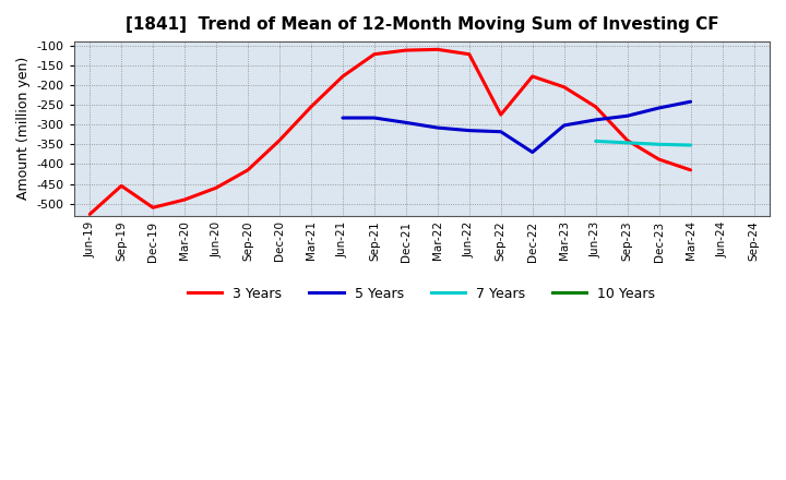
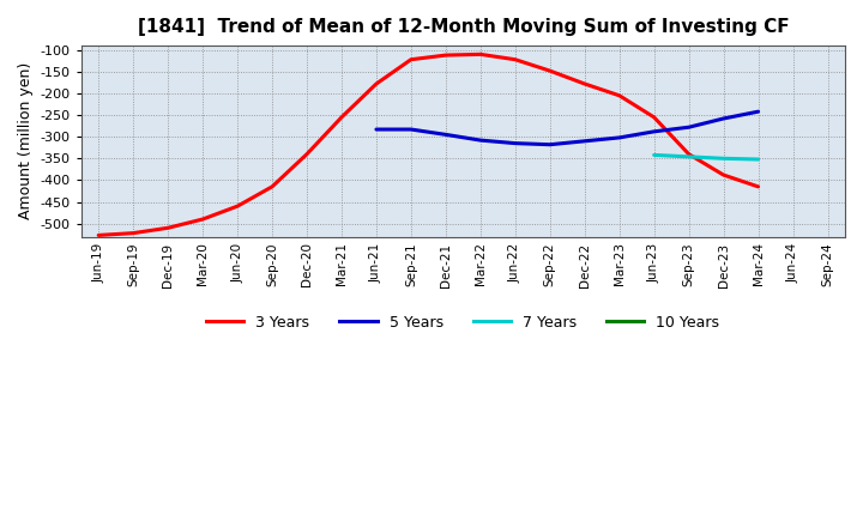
3 Years/Sep-19: -455 -> -522
3 Years/Sep-22: -275 -> -148
5 Years/Dec-22: -370 -> -310
